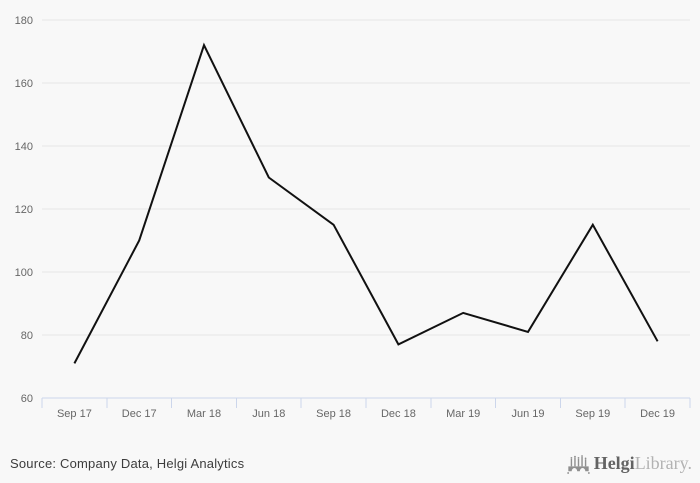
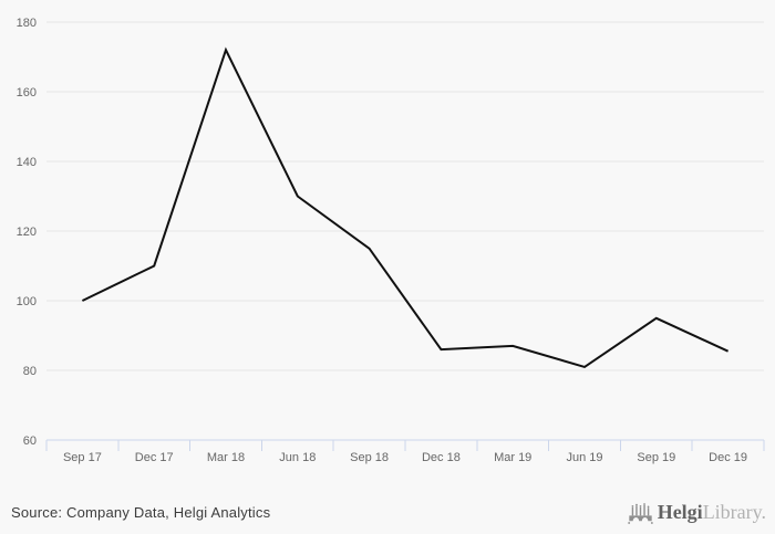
Sep 17: 71 -> 100
Dec 18: 77 -> 86
Sep 19: 115 -> 95
Dec 19: 78 -> 86
